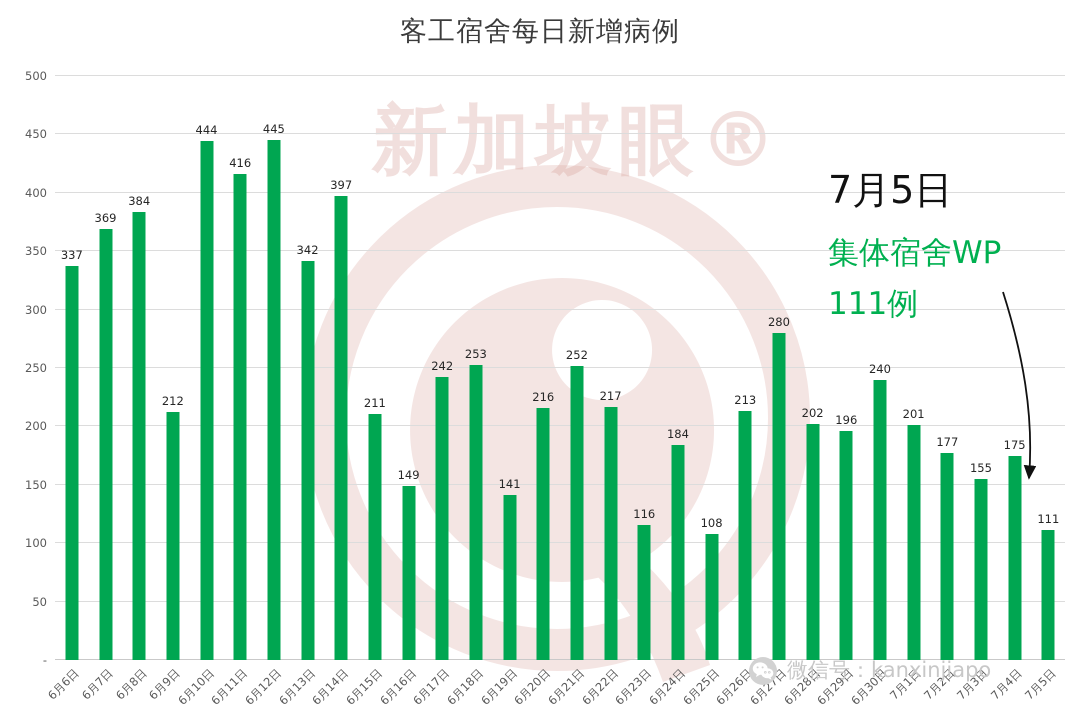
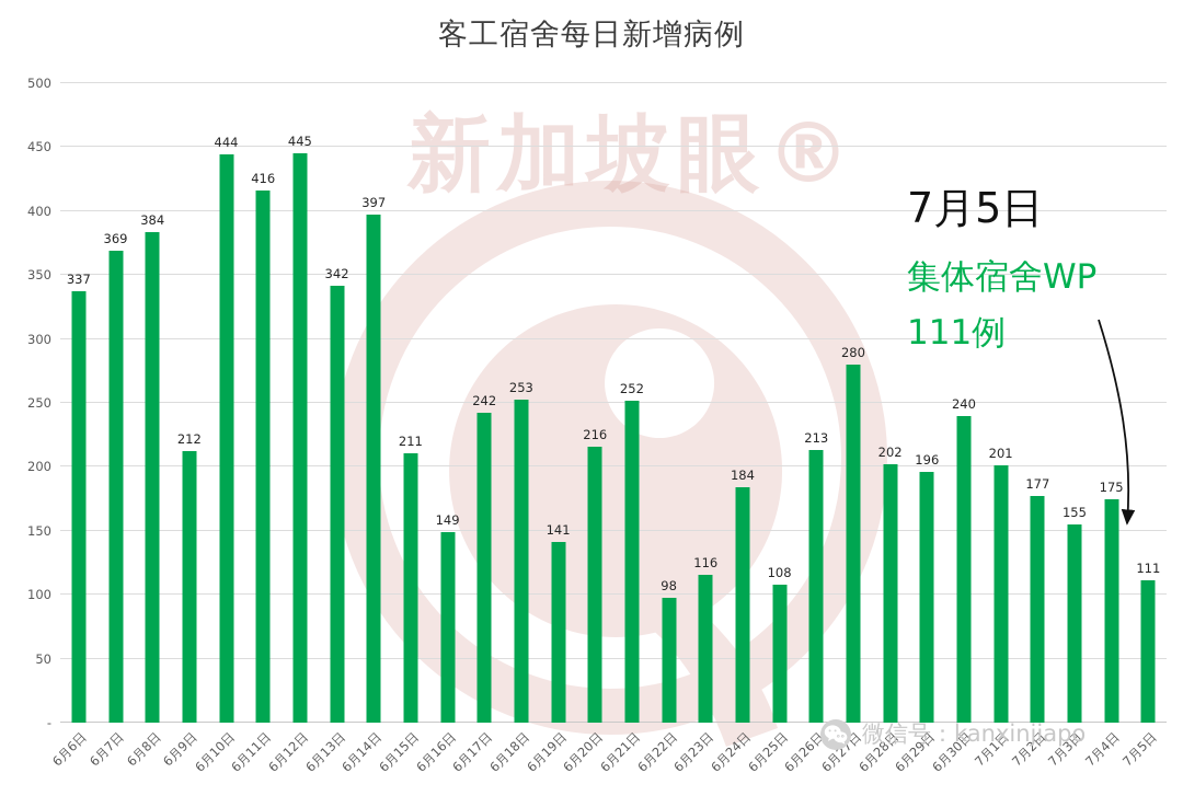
6月22日: 217 -> 98
